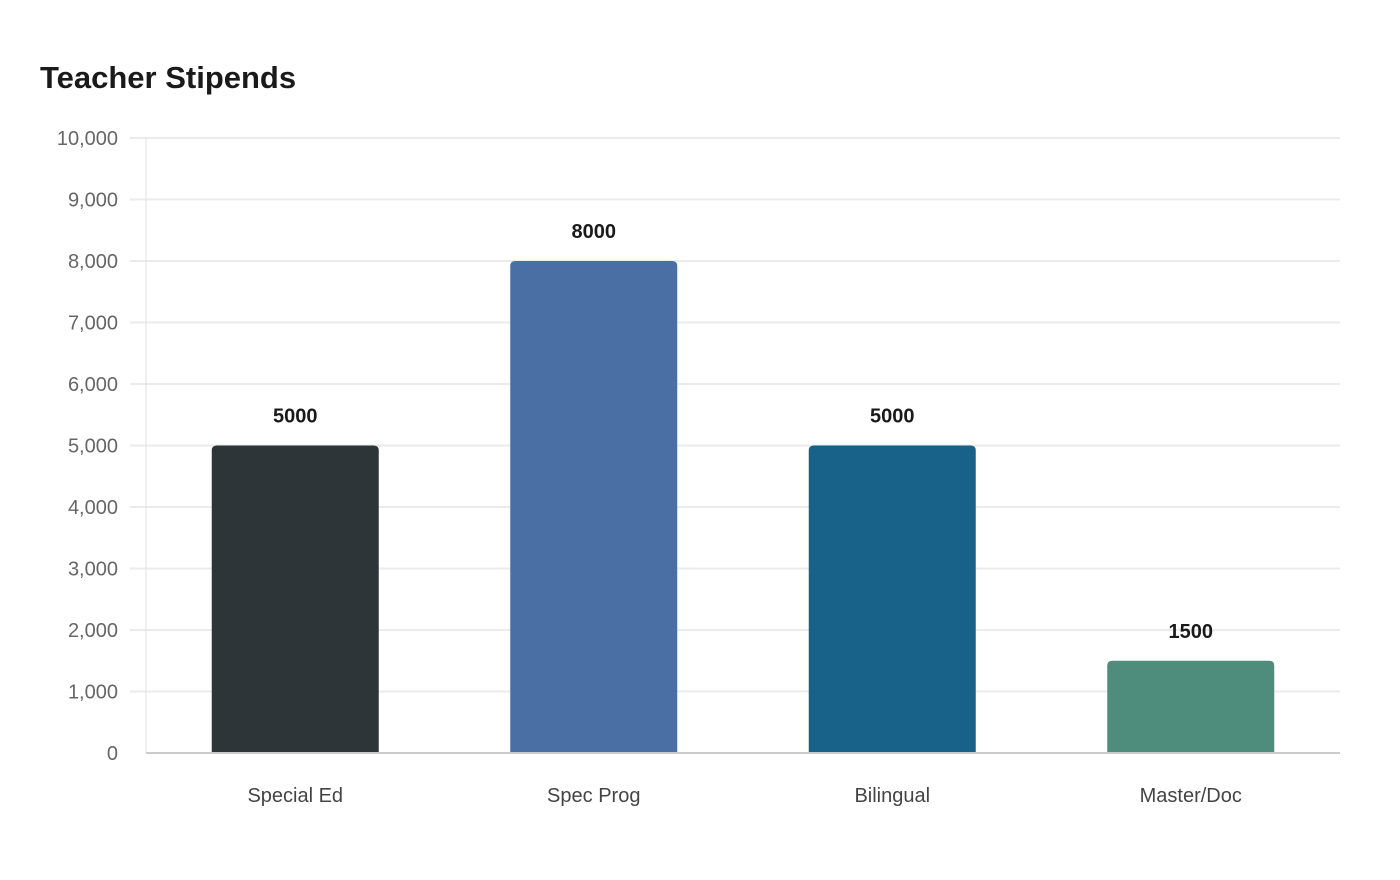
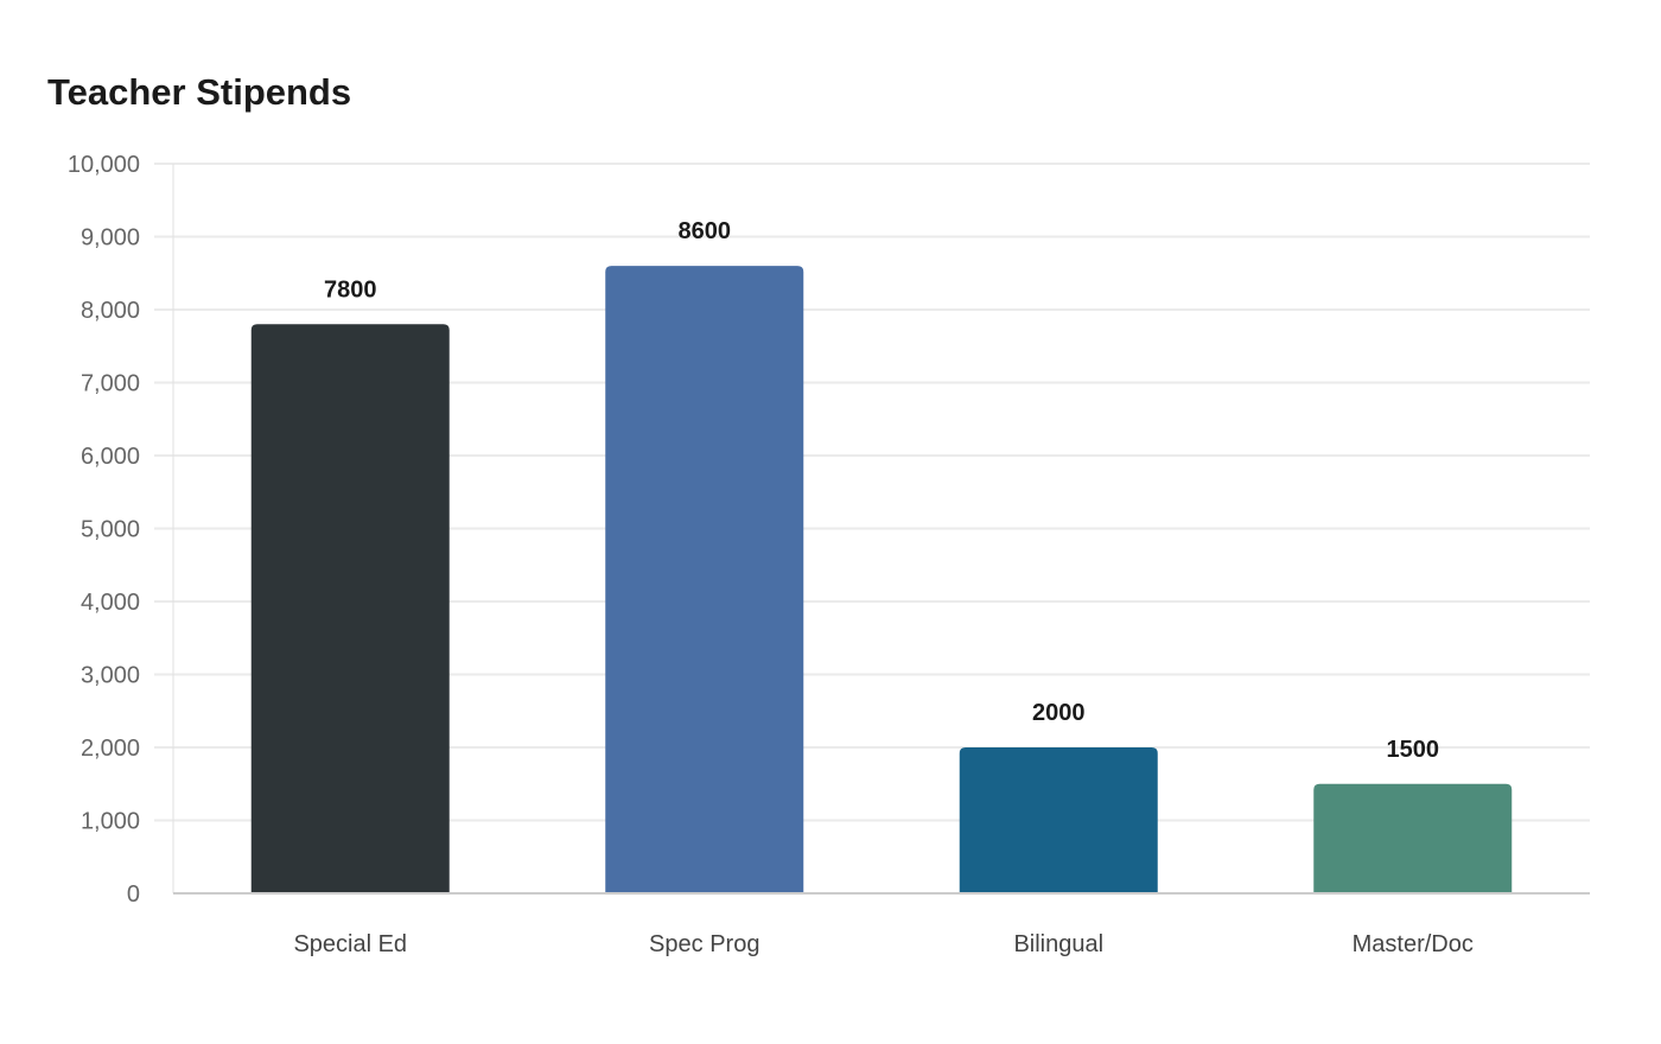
Special Ed: 5000 -> 7800
Spec Prog: 8000 -> 8600
Bilingual: 5000 -> 2000
